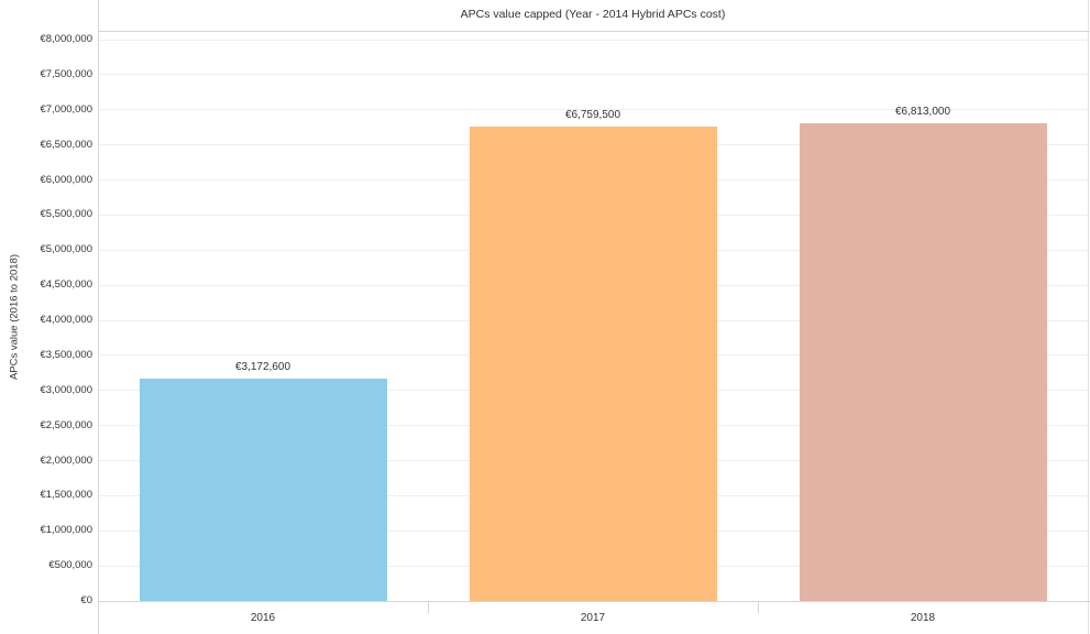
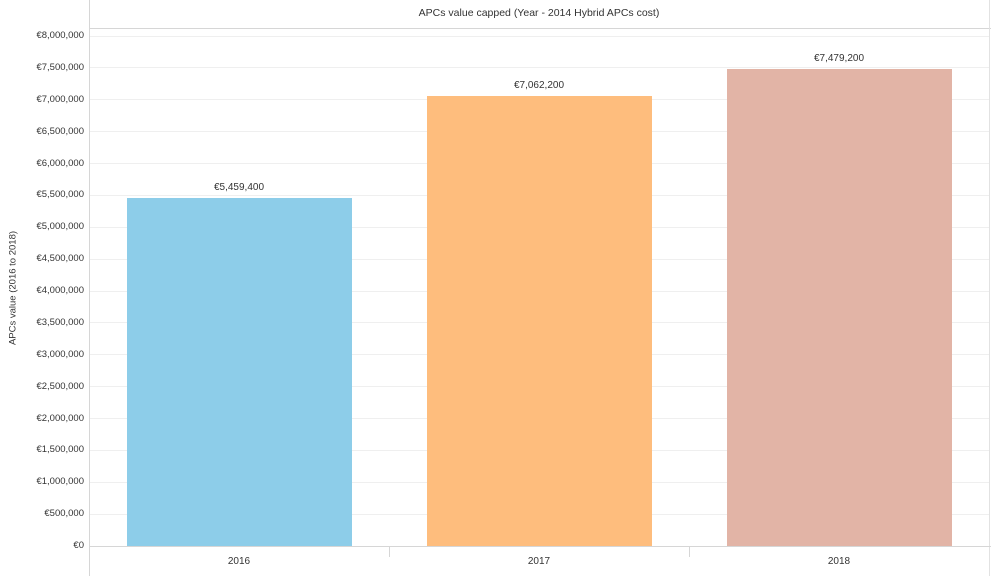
2016: €3,172,600 -> €5,459,400
2017: €6,759,500 -> €7,062,200
2018: €6,813,000 -> €7,479,200
